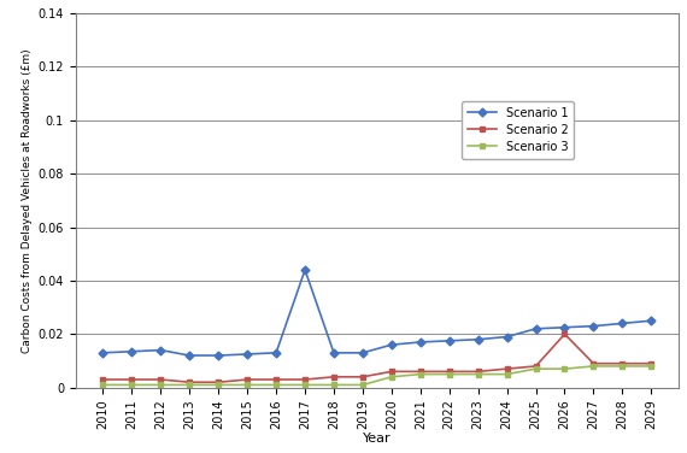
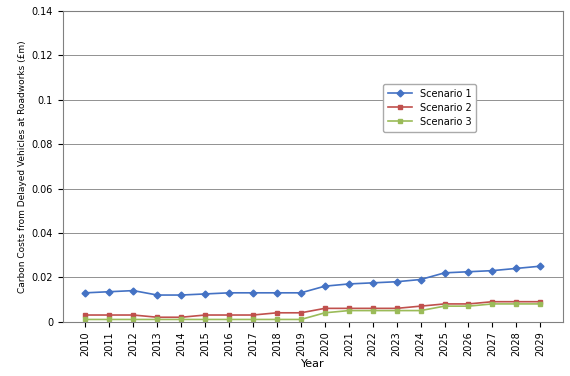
Scenario 1/2017: 0.0440 -> 0.0130
Scenario 2/2026: 0.020 -> 0.008
